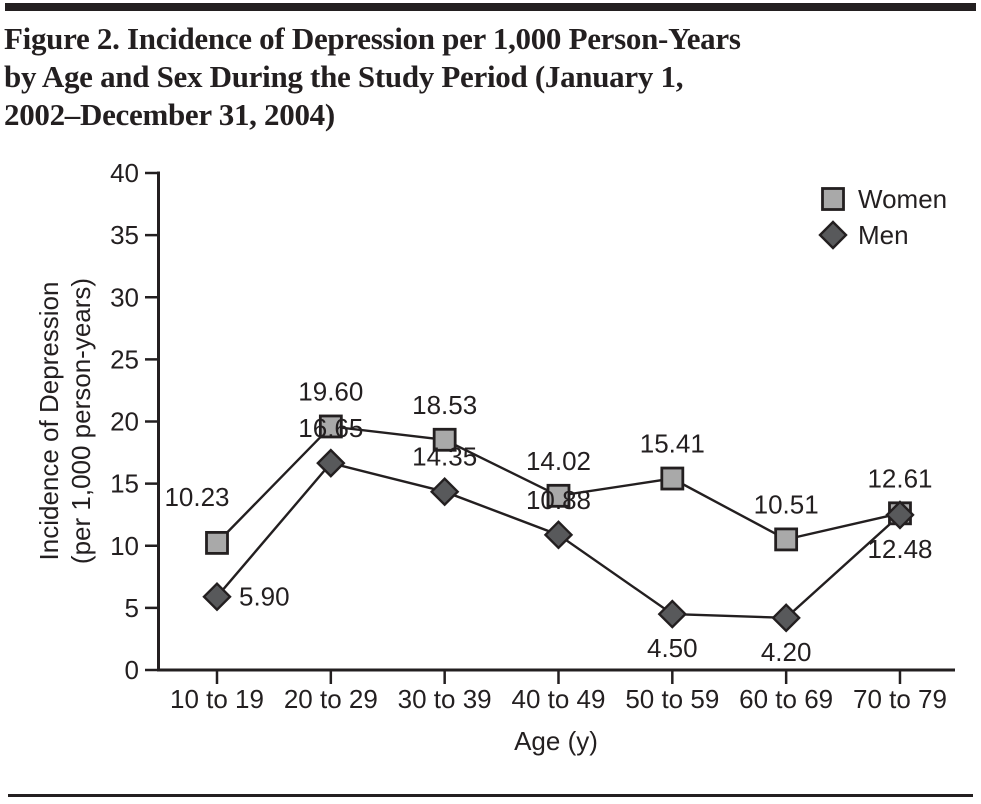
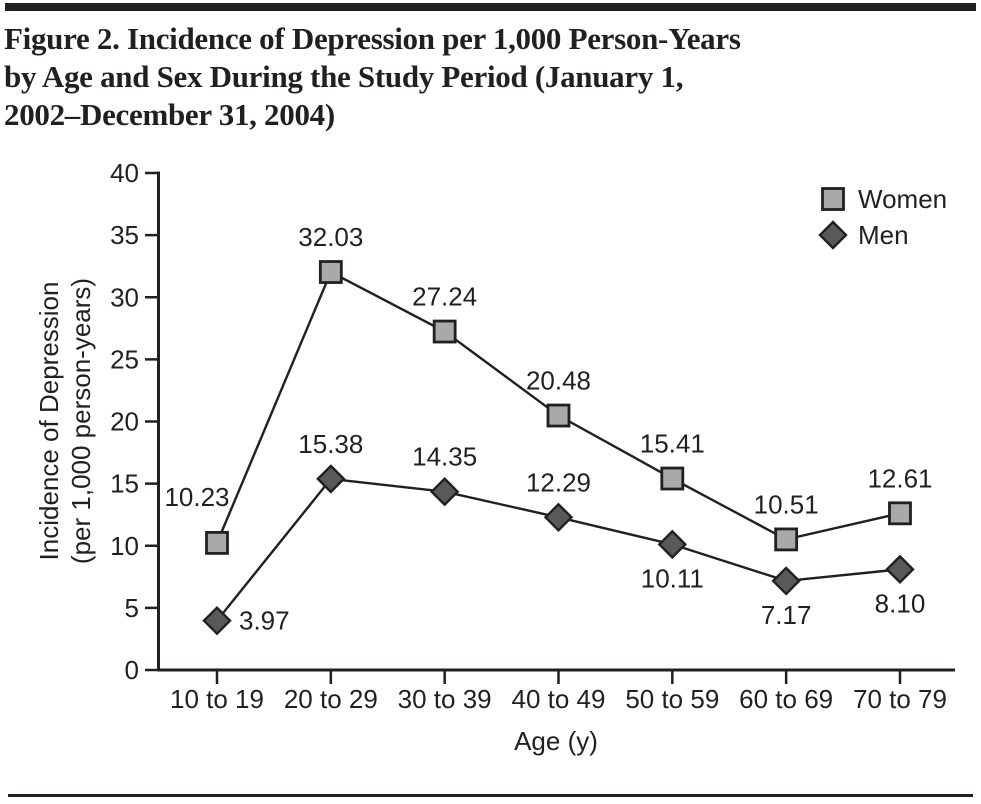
Men/10 to 19: 5.90 -> 3.97
Women/20 to 29: 19.60 -> 32.03
Men/20 to 29: 16.65 -> 15.38
Women/30 to 39: 18.53 -> 27.24
Women/40 to 49: 14.02 -> 20.48
Men/40 to 49: 10.88 -> 12.29
Men/50 to 59: 4.50 -> 10.11
Men/60 to 69: 4.20 -> 7.17
Men/70 to 79: 12.48 -> 8.10
